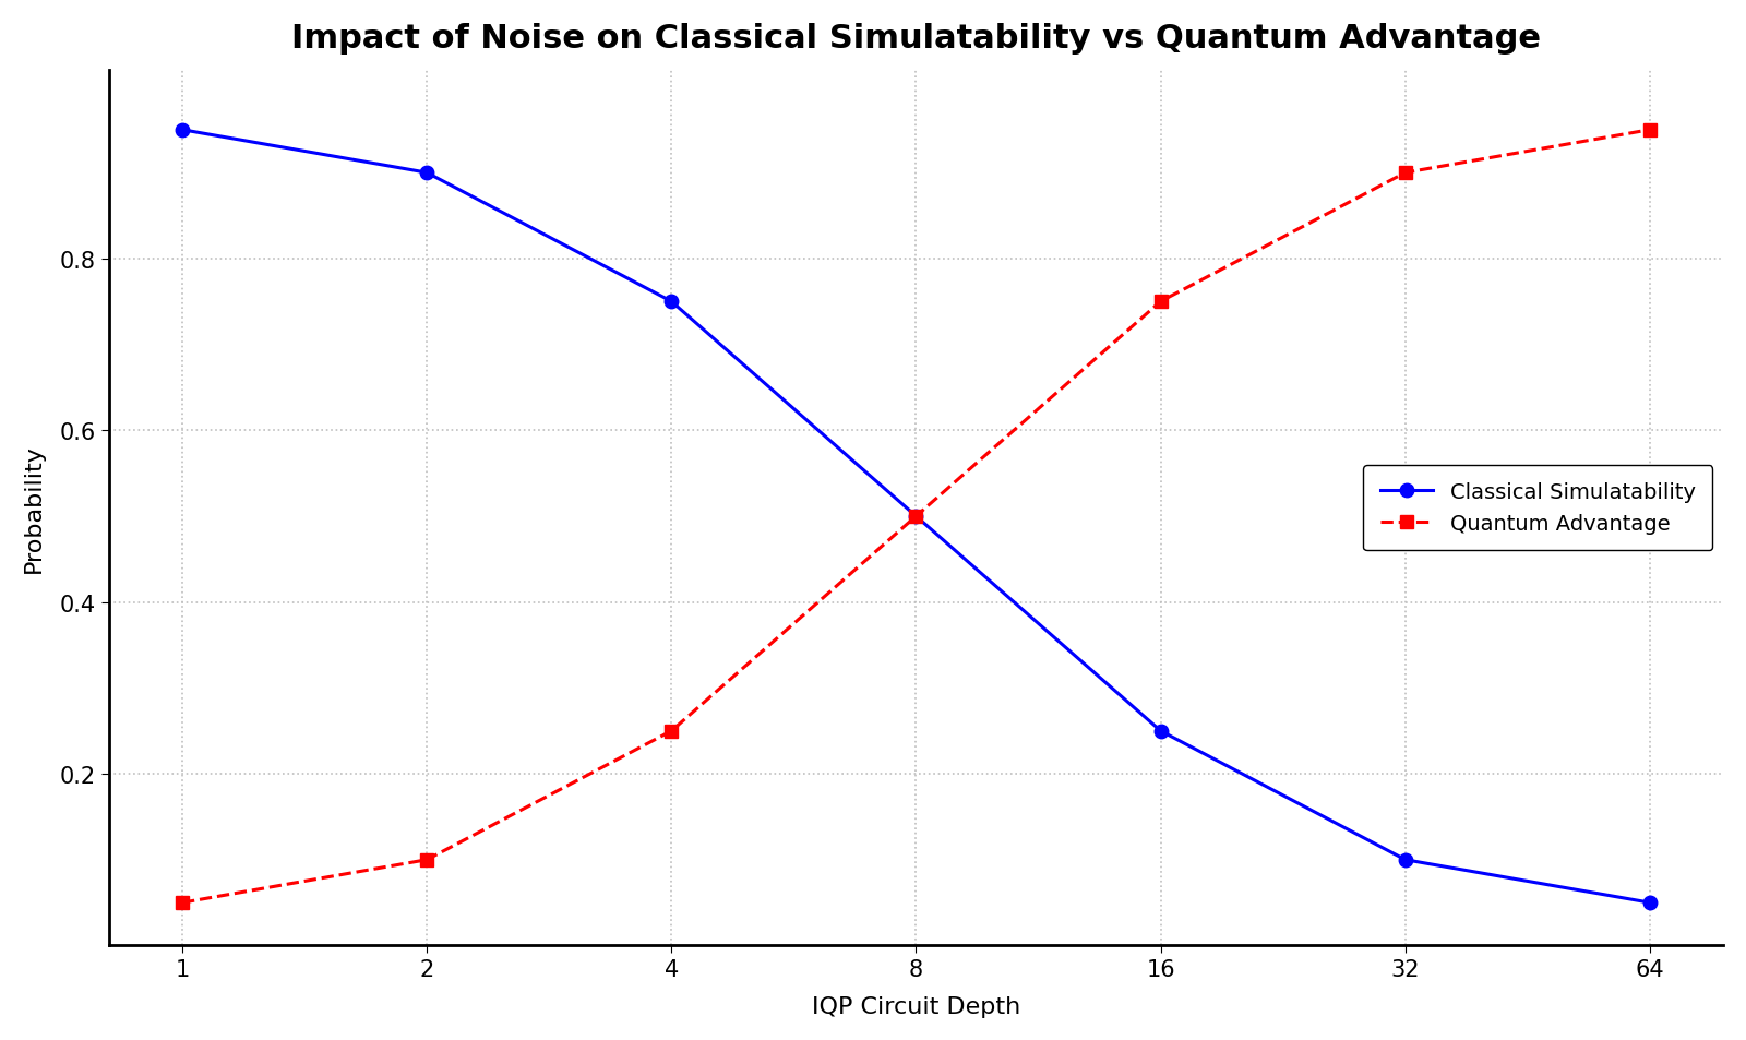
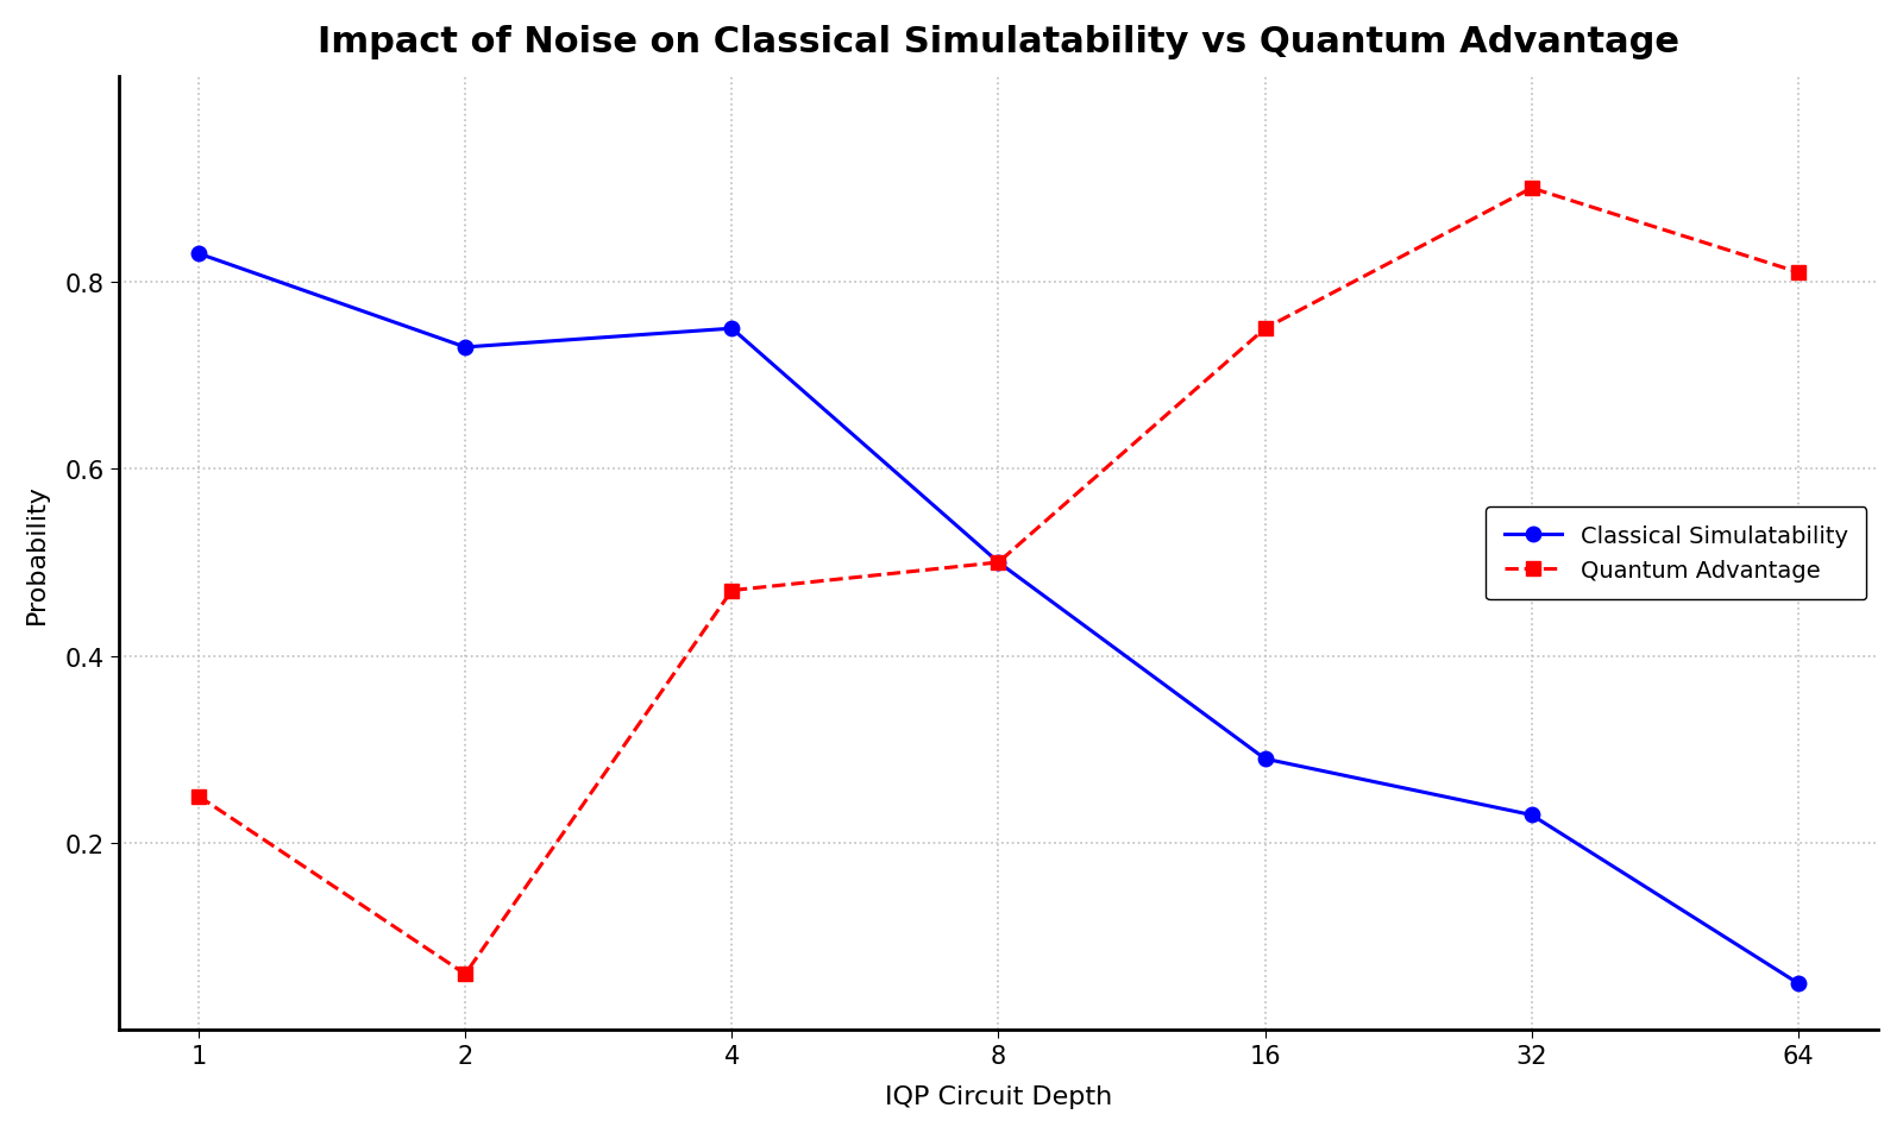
Classical Simulatability/1: 0.95 -> 0.83
Quantum Advantage/1: 0.05 -> 0.25
Classical Simulatability/2: 0.90 -> 0.73
Quantum Advantage/2: 0.10 -> 0.06
Quantum Advantage/4: 0.25 -> 0.47
Classical Simulatability/16: 0.25 -> 0.29
Classical Simulatability/32: 0.10 -> 0.23
Quantum Advantage/64: 0.95 -> 0.81
